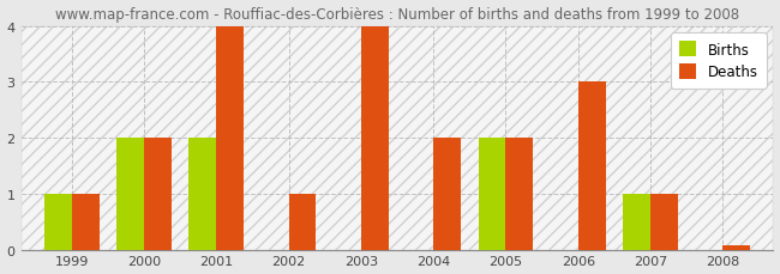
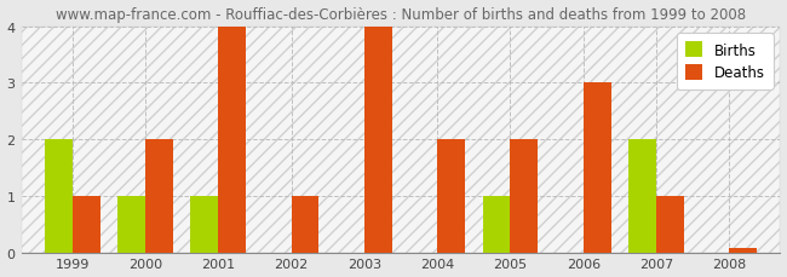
Births/1999: 1 -> 2
Births/2000: 2 -> 1
Births/2001: 2 -> 1
Births/2005: 2 -> 1
Births/2007: 1 -> 2
